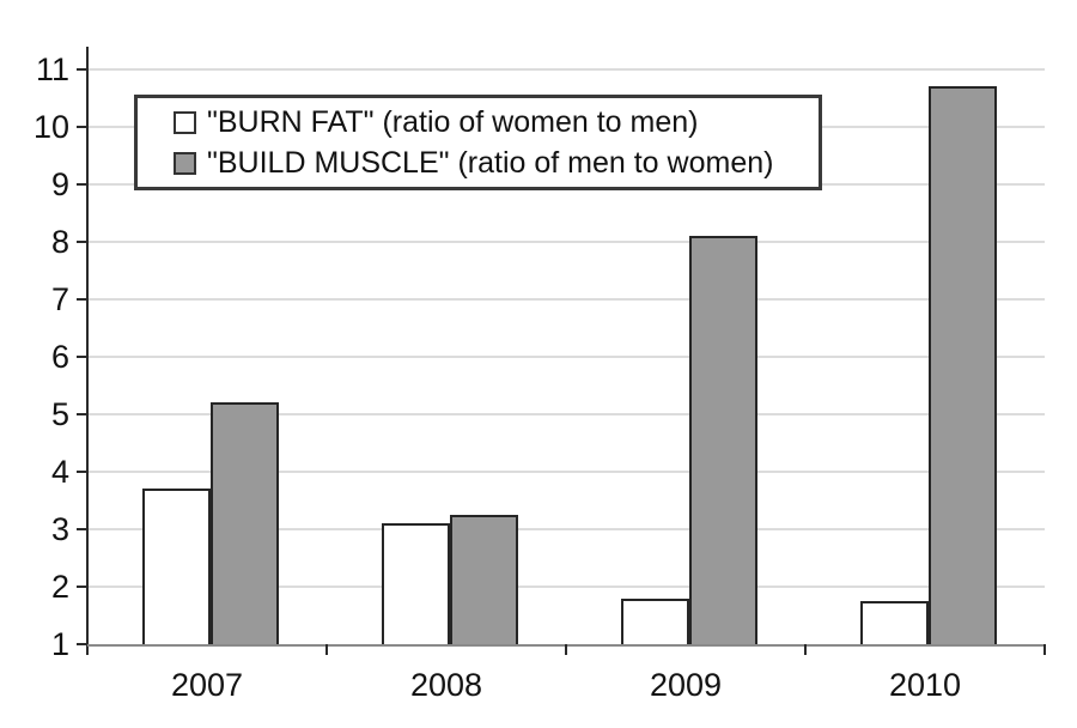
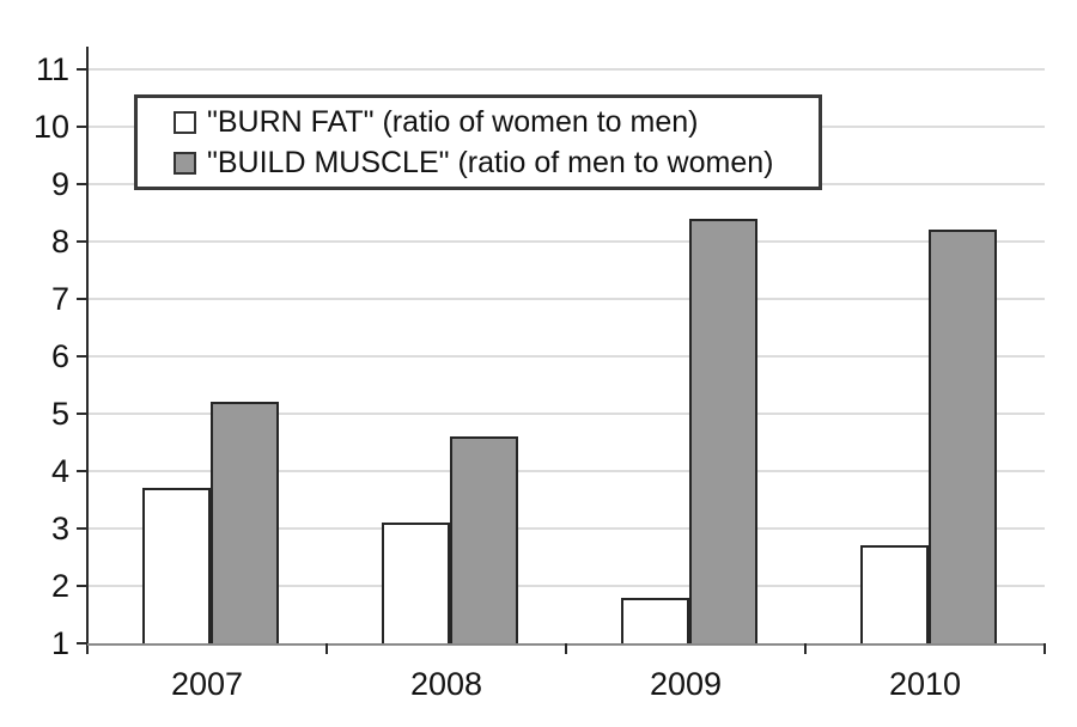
"BUILD MUSCLE" (ratio of men to women)/2008: 3.2 -> 4.6
"BUILD MUSCLE" (ratio of men to women)/2009: 8.1 -> 8.4
"BURN FAT" (ratio of women to men)/2010: 1.8 -> 2.7
"BUILD MUSCLE" (ratio of men to women)/2010: 10.7 -> 8.2
